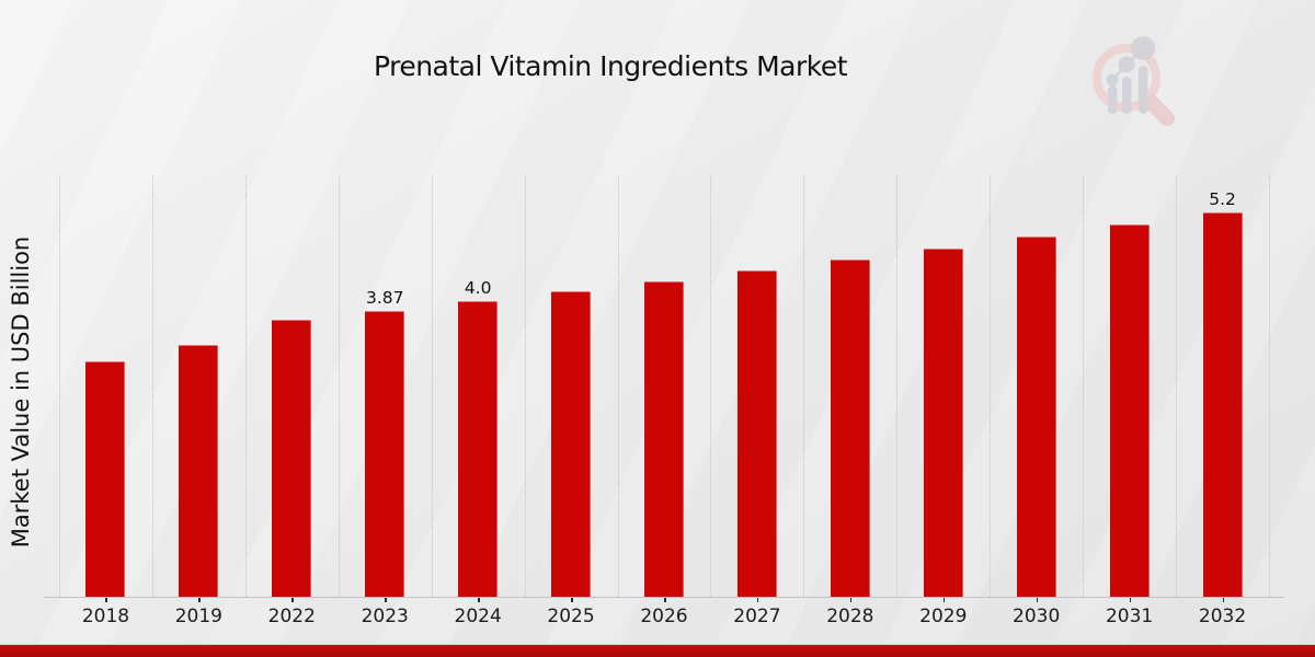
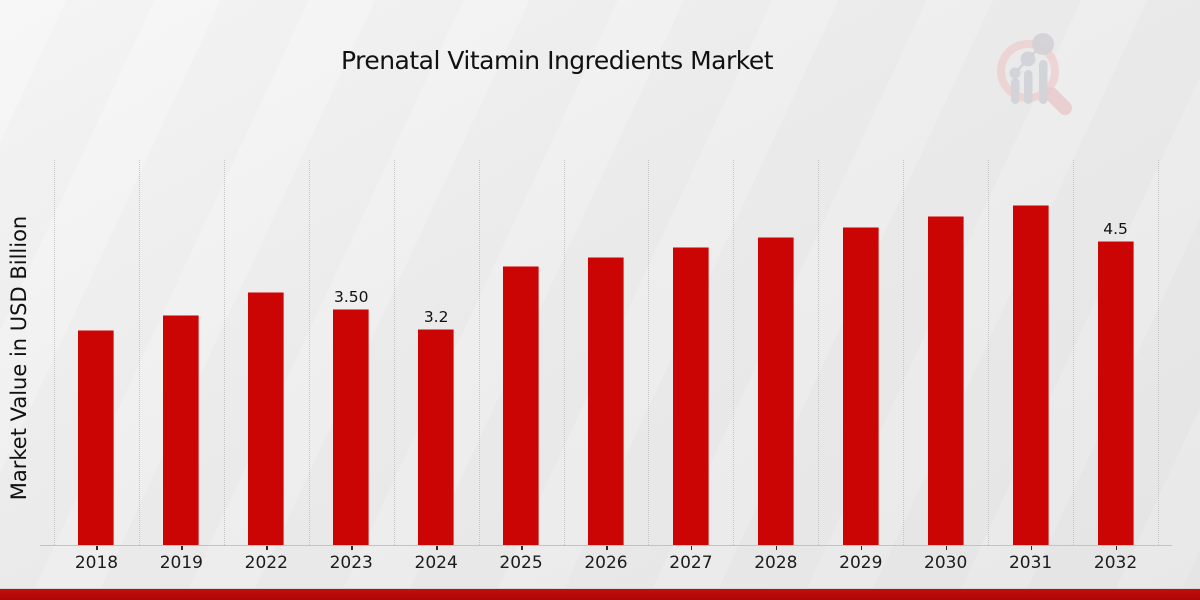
2023: 3.87 -> 3.50
2024: 4.0 -> 3.2
2032: 5.2 -> 4.5
